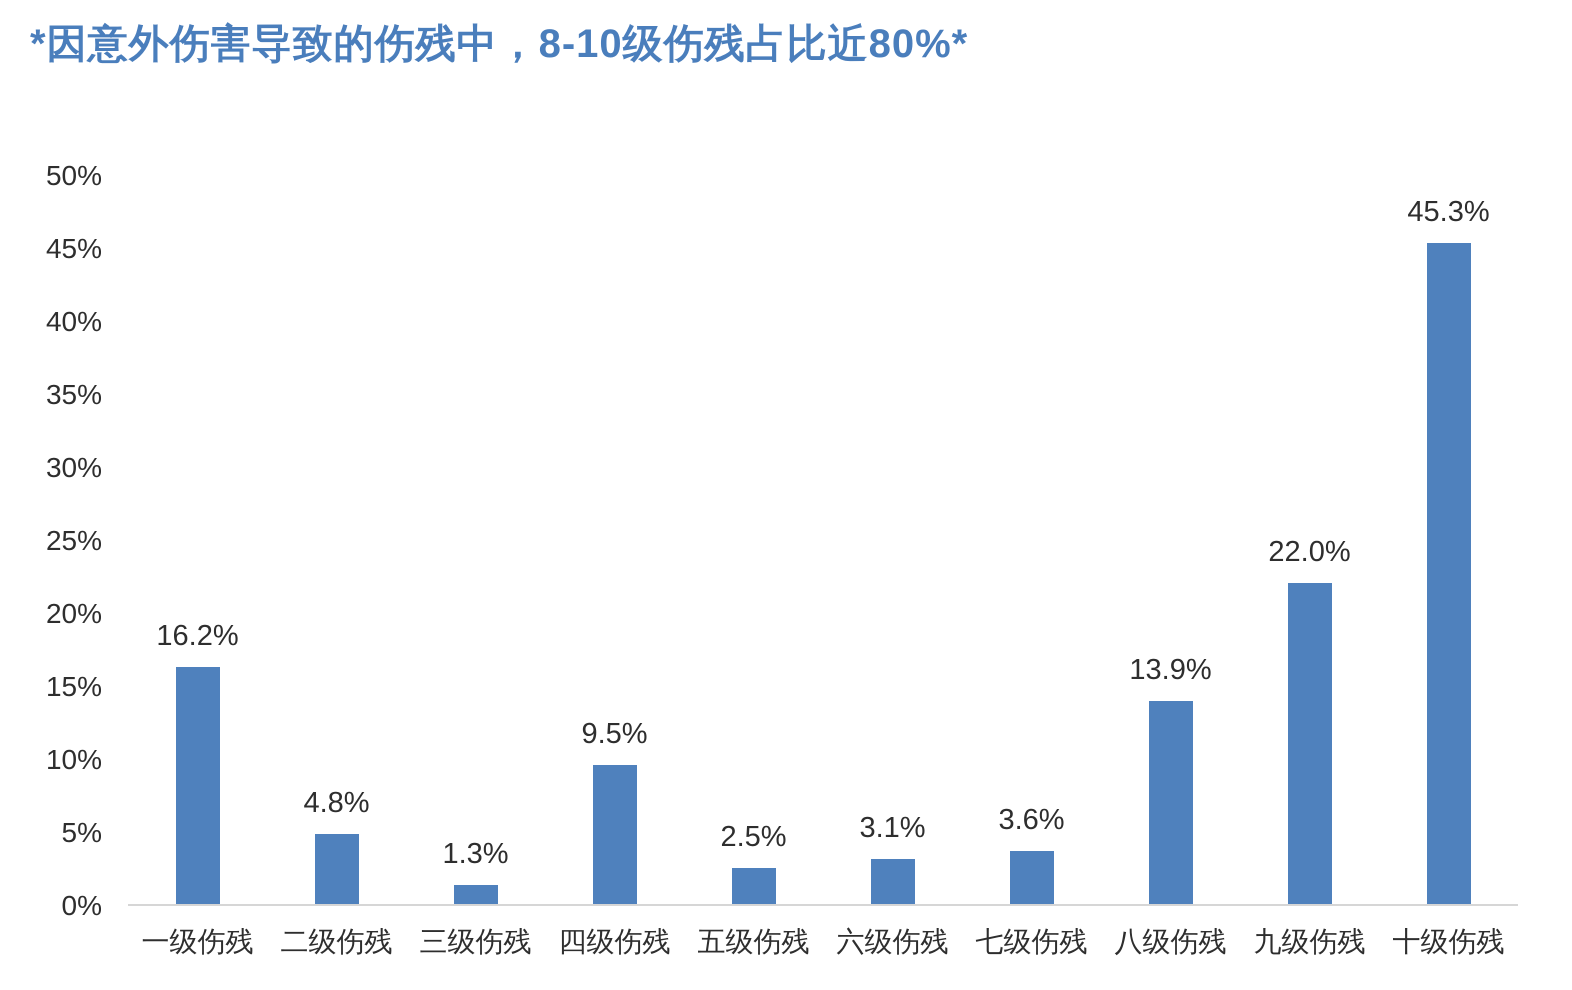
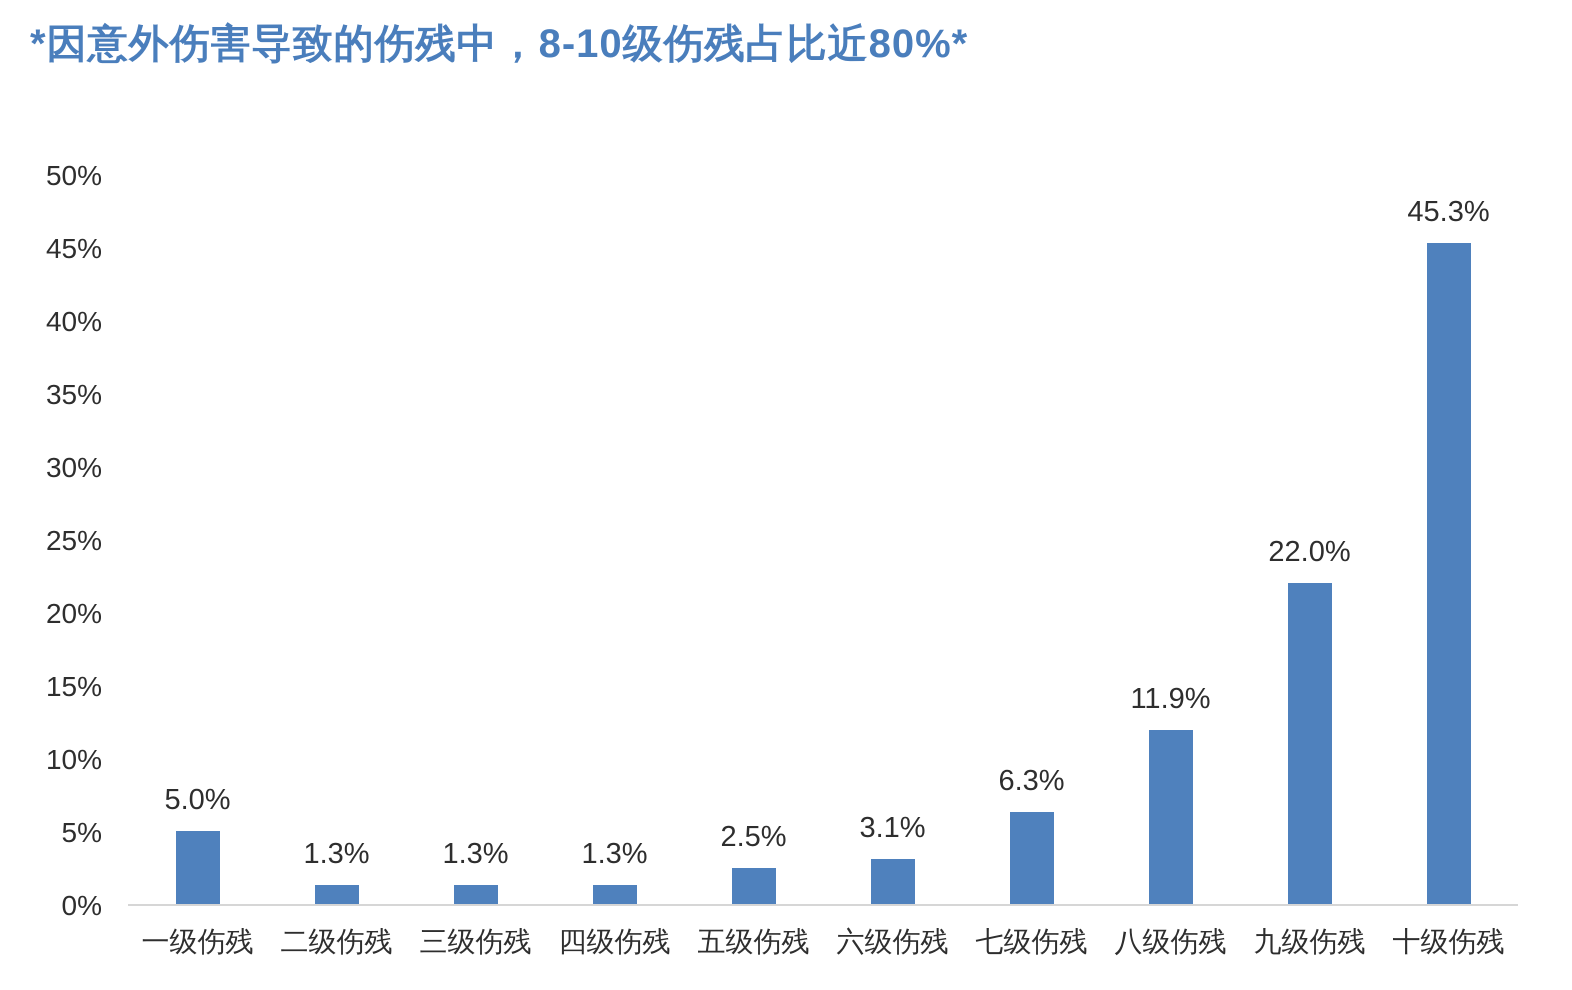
一级伤残: 16.2% -> 5.0%
二级伤残: 4.8% -> 1.3%
四级伤残: 9.5% -> 1.3%
七级伤残: 3.6% -> 6.3%
八级伤残: 13.9% -> 11.9%
